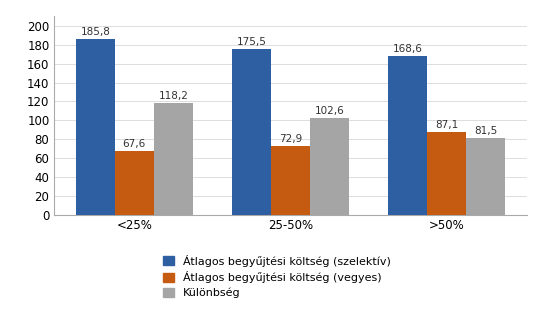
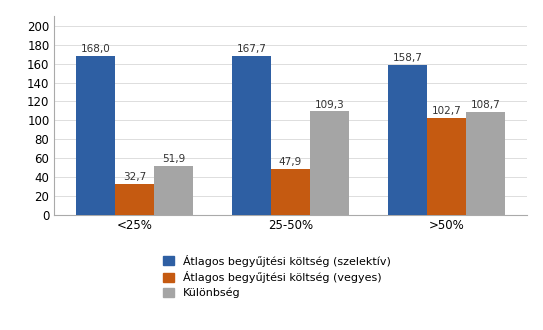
Átlagos begyűjtési költség (szelektív)/<25%: 185,8 -> 168,0
Átlagos begyűjtési költség (vegyes)/<25%: 67,6 -> 32,7
Különbség/<25%: 118,2 -> 51,9
Átlagos begyűjtési költség (szelektív)/25-50%: 175,5 -> 167,7
Átlagos begyűjtési költség (vegyes)/25-50%: 72,9 -> 47,9
Különbség/25-50%: 102,6 -> 109,3
Átlagos begyűjtési költség (szelektív)/>50%: 168,6 -> 158,7
Átlagos begyűjtési költség (vegyes)/>50%: 87,1 -> 102,7
Különbség/>50%: 81,5 -> 108,7
